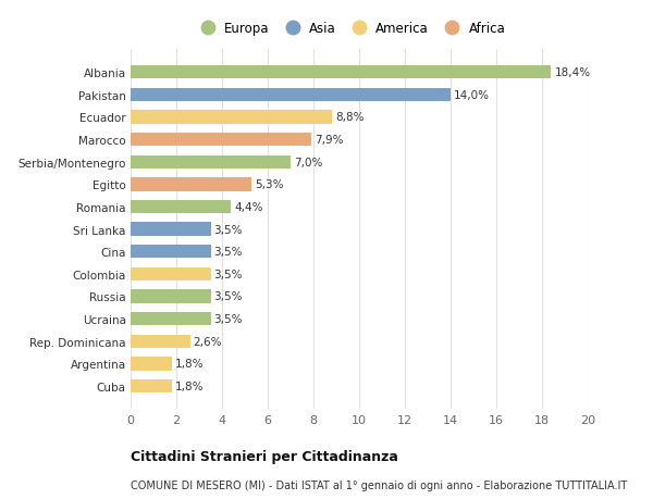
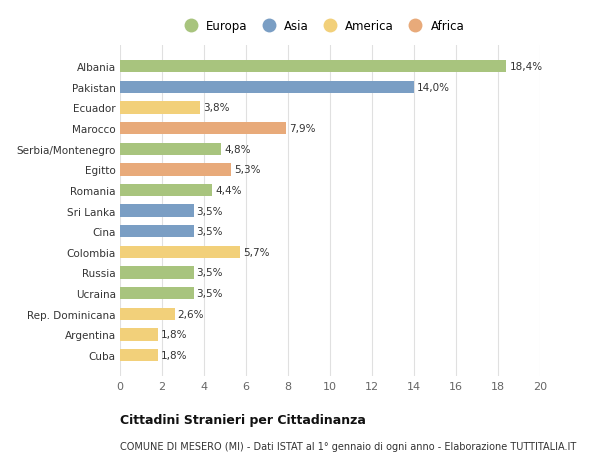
Ecuador: 8,8% -> 3,8%
Serbia/Montenegro: 7,0% -> 4,8%
Colombia: 3,5% -> 5,7%
